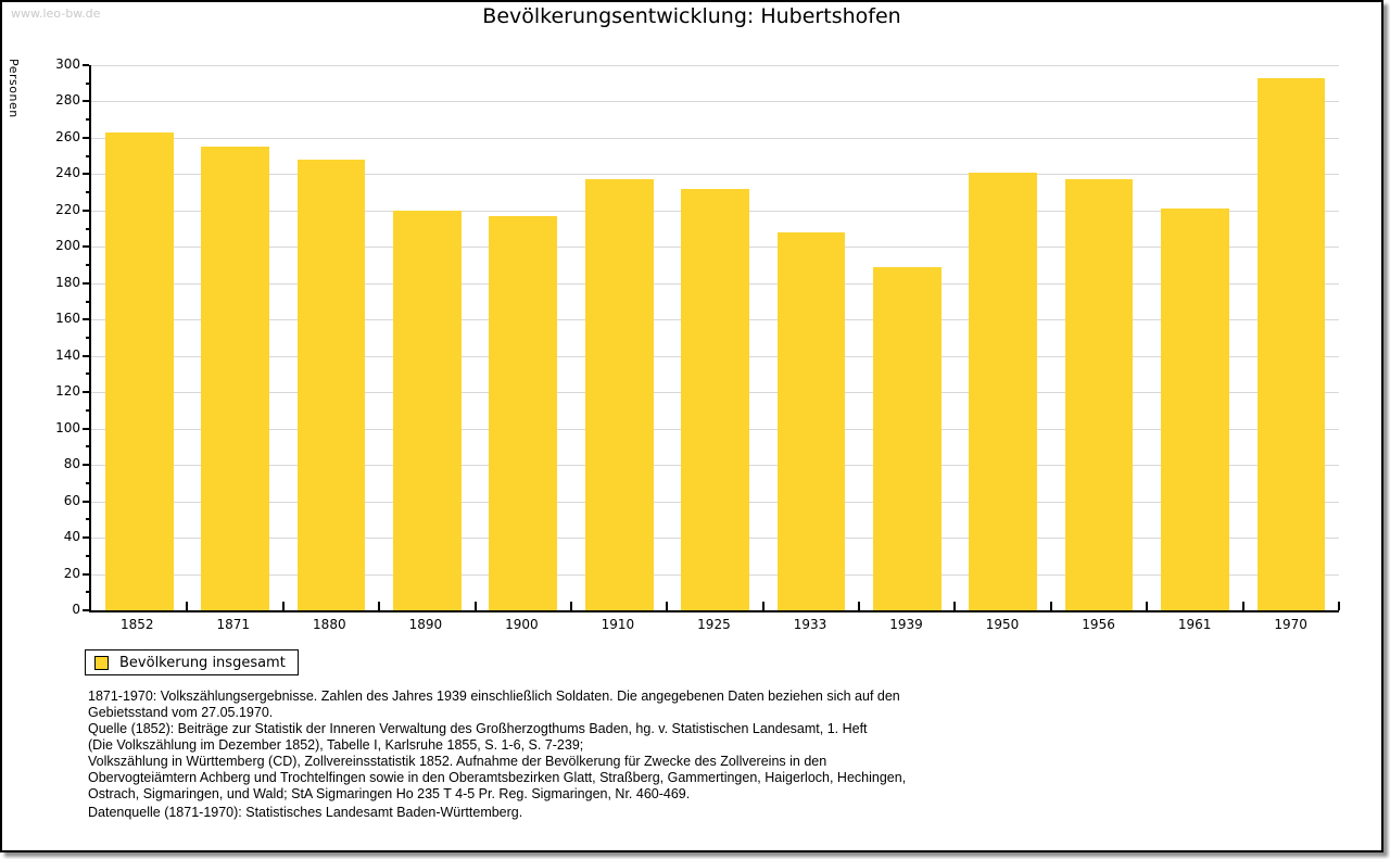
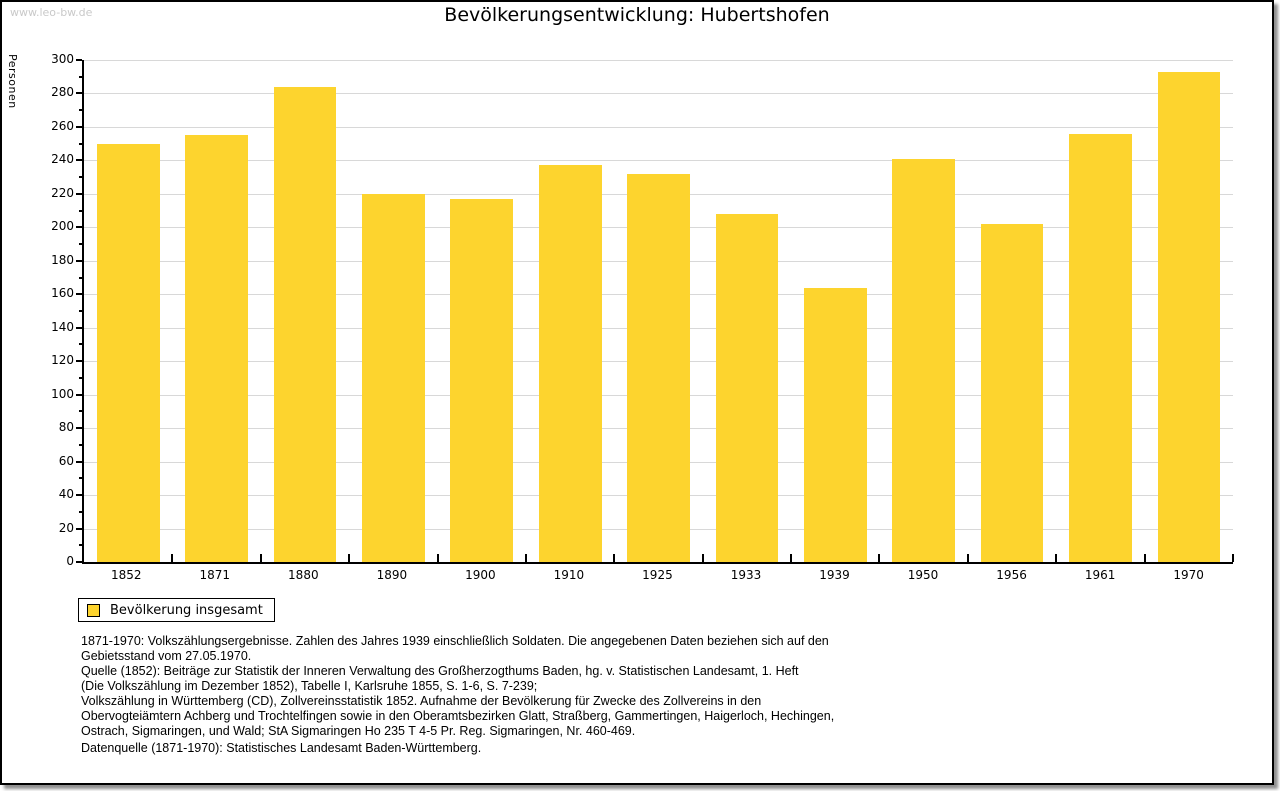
1852: 263 -> 250
1880: 248 -> 284
1939: 189 -> 164
1956: 237 -> 202
1961: 221 -> 256
